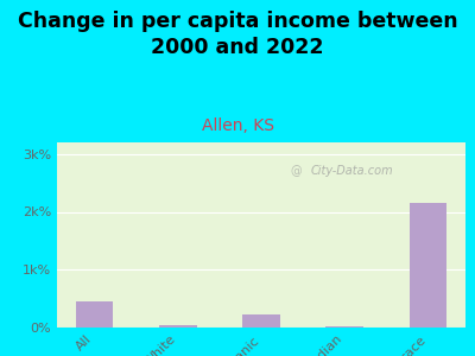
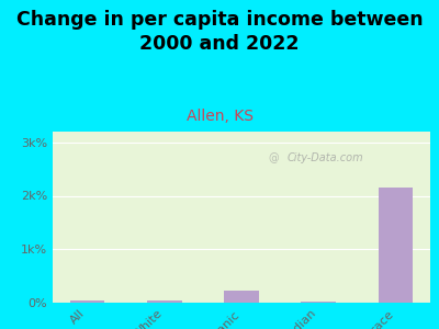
All: 0.45k% -> 0.05k%
